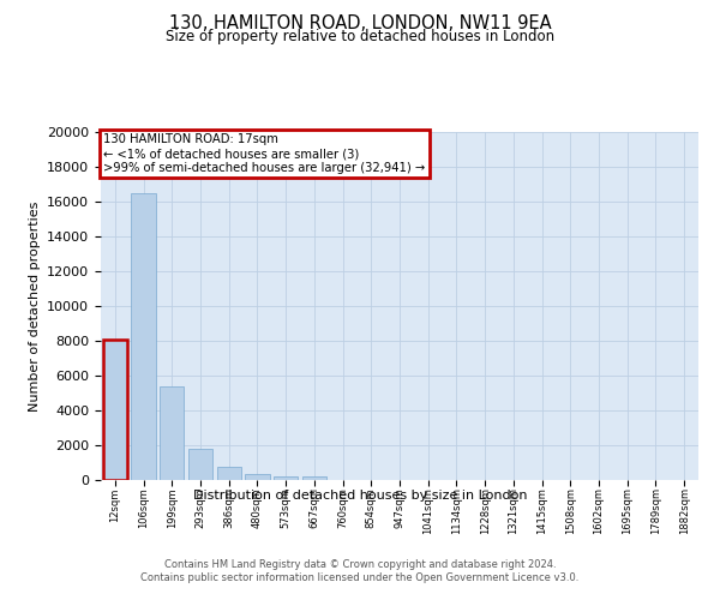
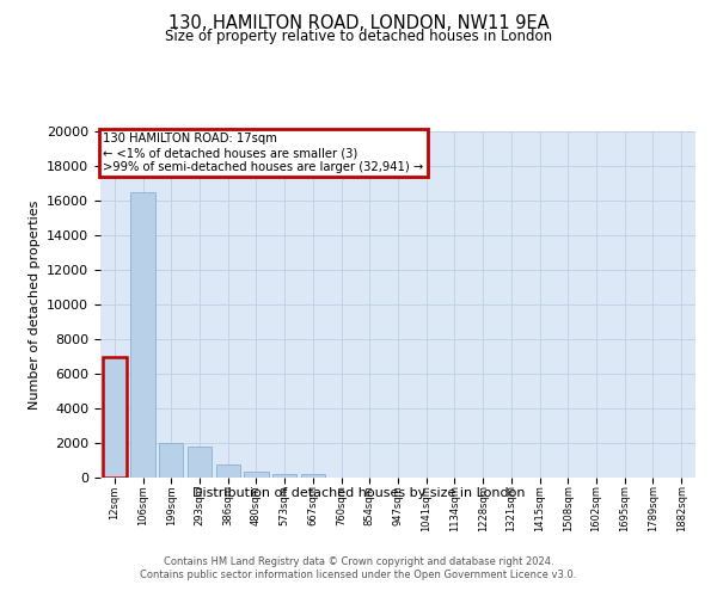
12sqm: 8100 -> 7000
199sqm: 5400 -> 2000
